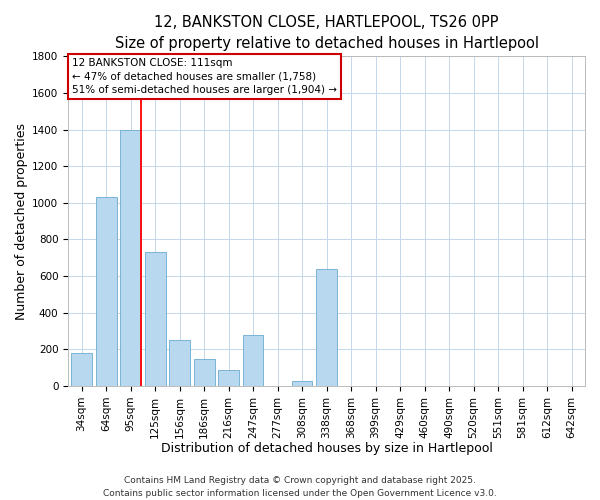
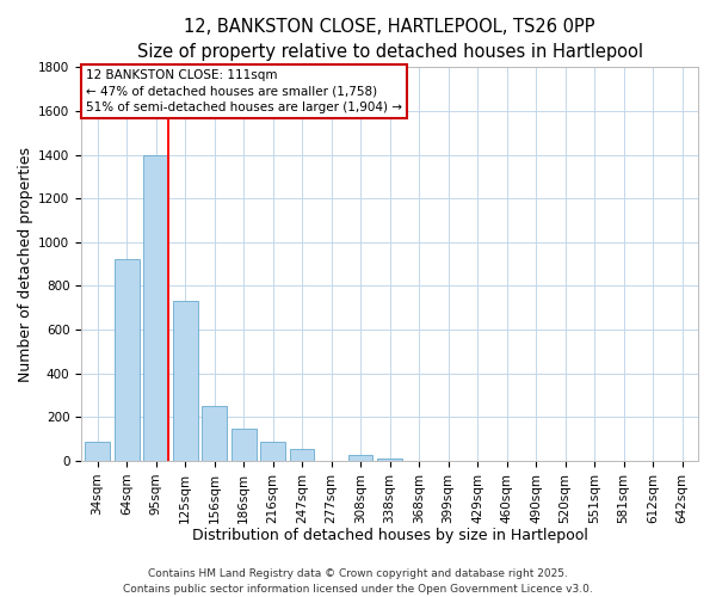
34sqm: 180 -> 90
64sqm: 1030 -> 920
247sqm: 280 -> 60
338sqm: 640 -> 10
